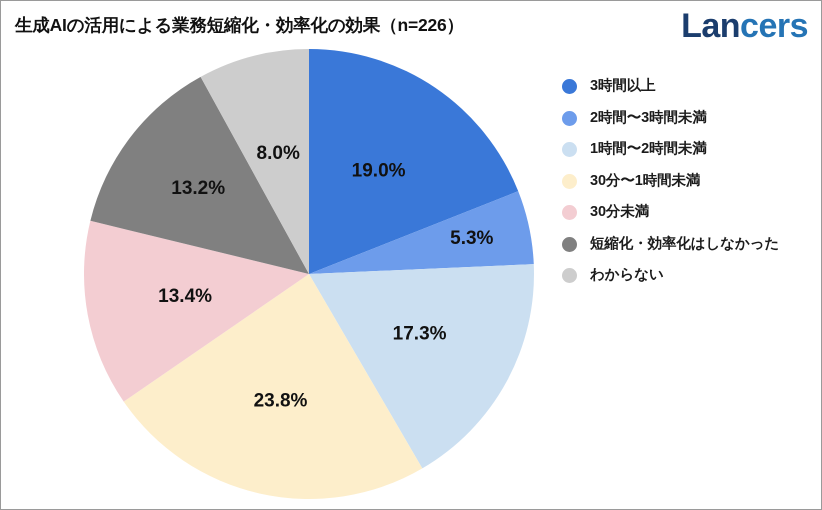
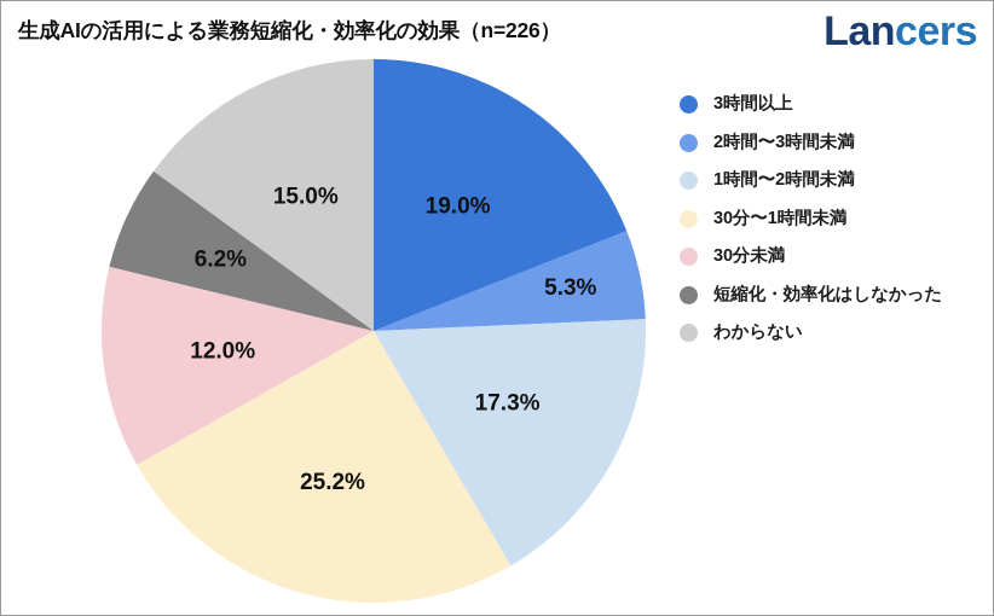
30分〜1時間未満: 23.8% -> 25.2%
30分未満: 13.4% -> 12.0%
短縮化・効率化はしなかった: 13.2% -> 6.2%
わからない: 8.0% -> 15.0%
